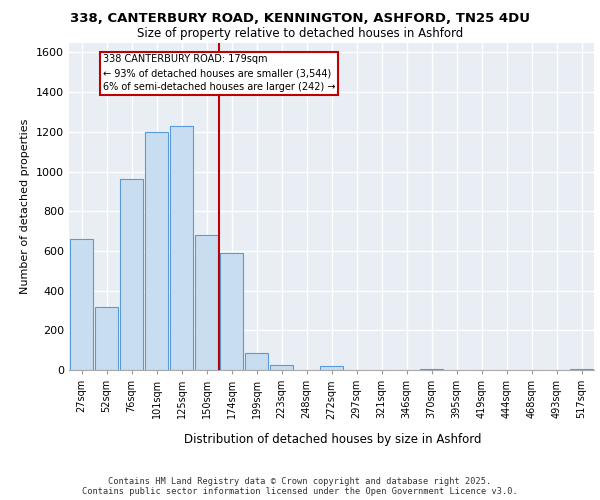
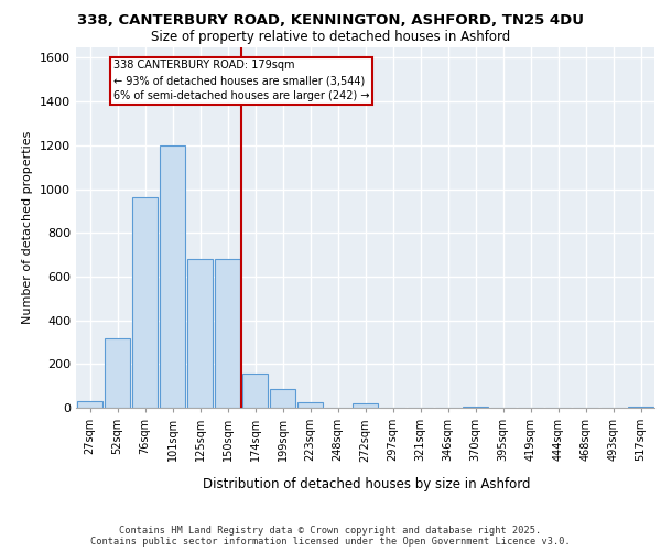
27sqm: 660 -> 30
125sqm: 1230 -> 680
174sqm: 590 -> 160
